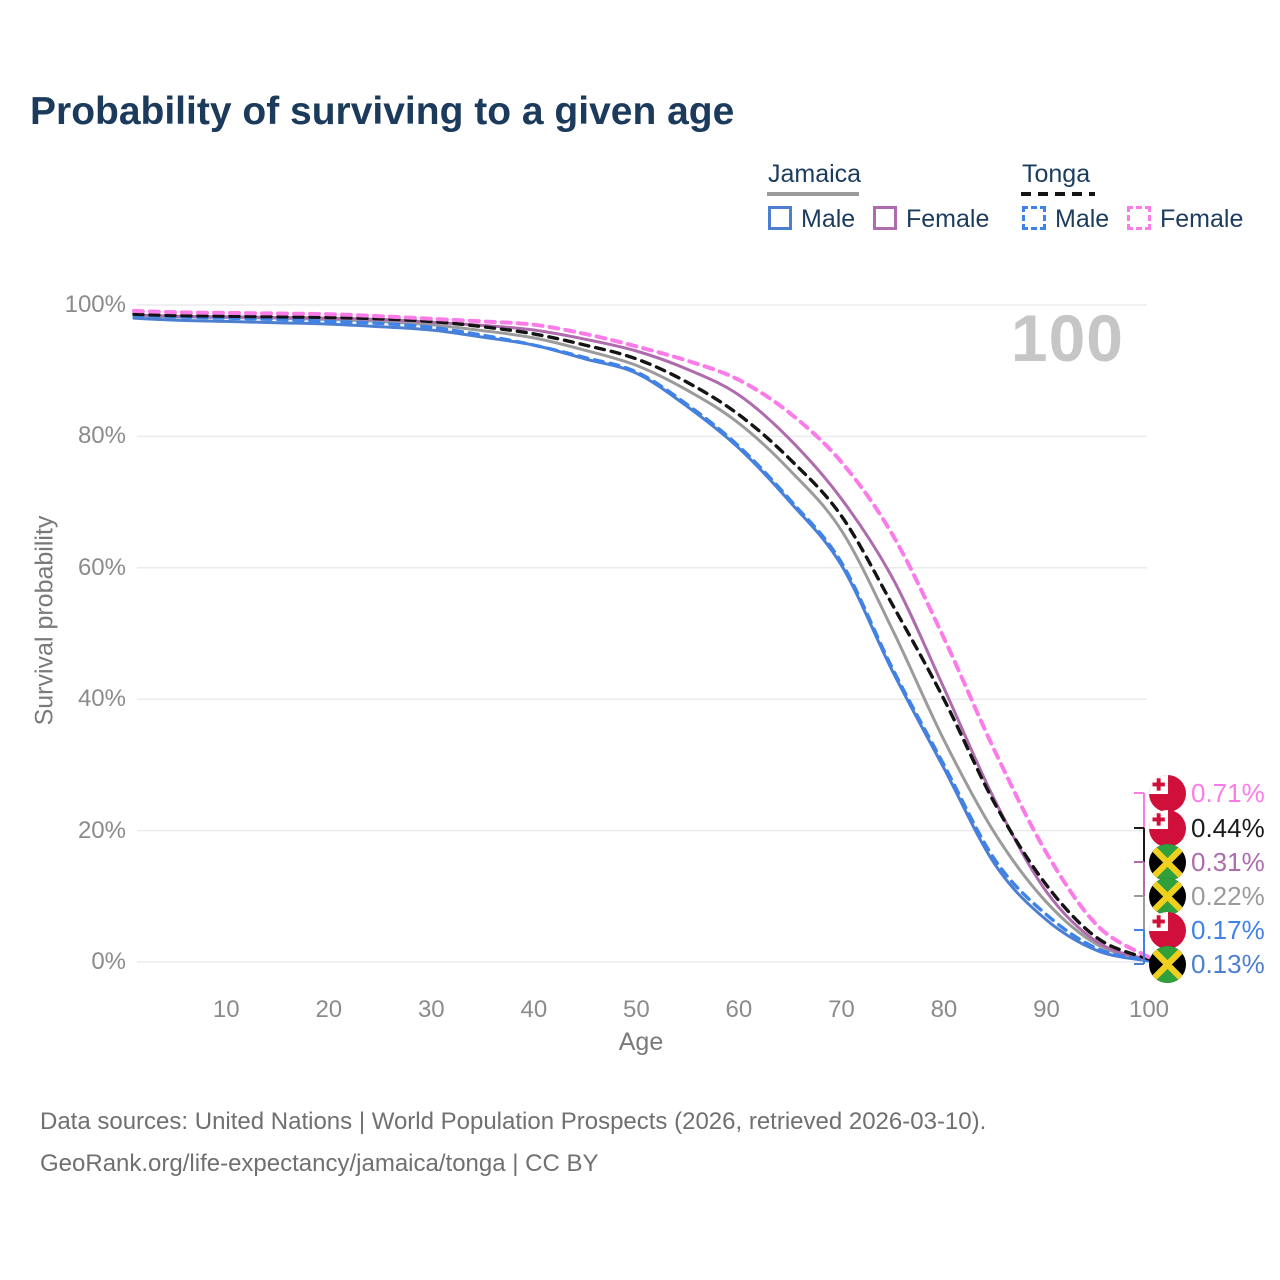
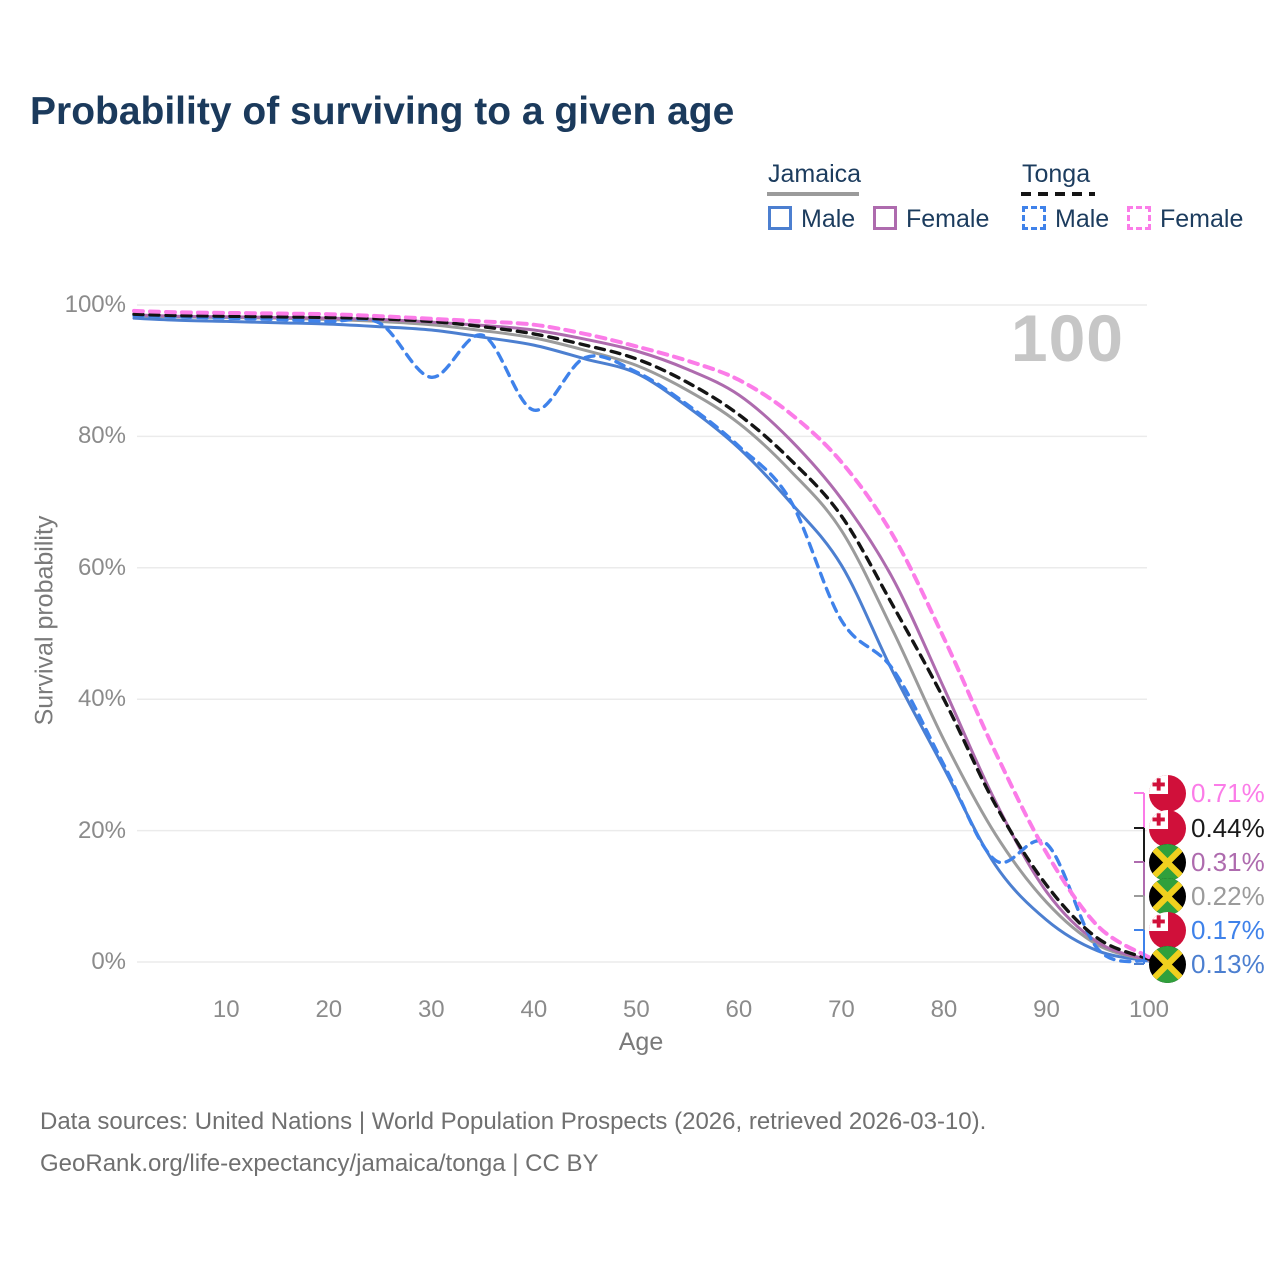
Tonga Male/30: 97% -> 89%
Tonga Male/40: 94% -> 84%
Tonga Male/70: 61% -> 52%
Tonga Male/90: 7% -> 18%
